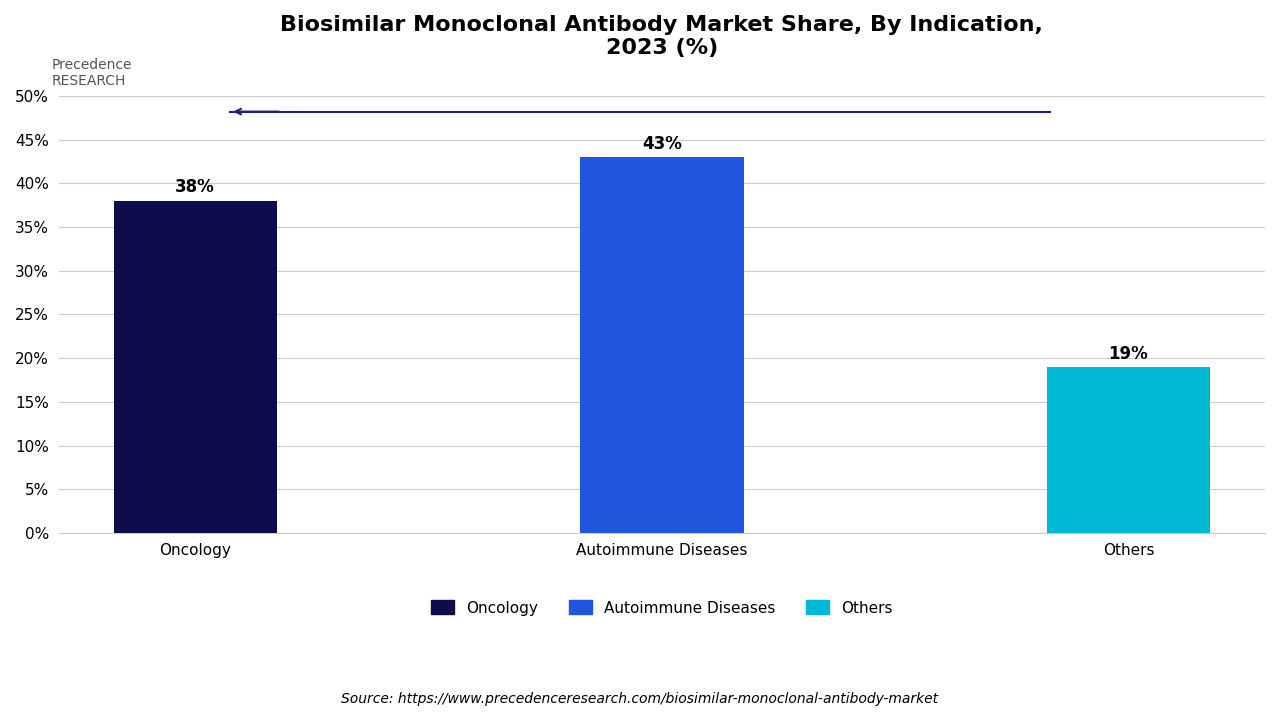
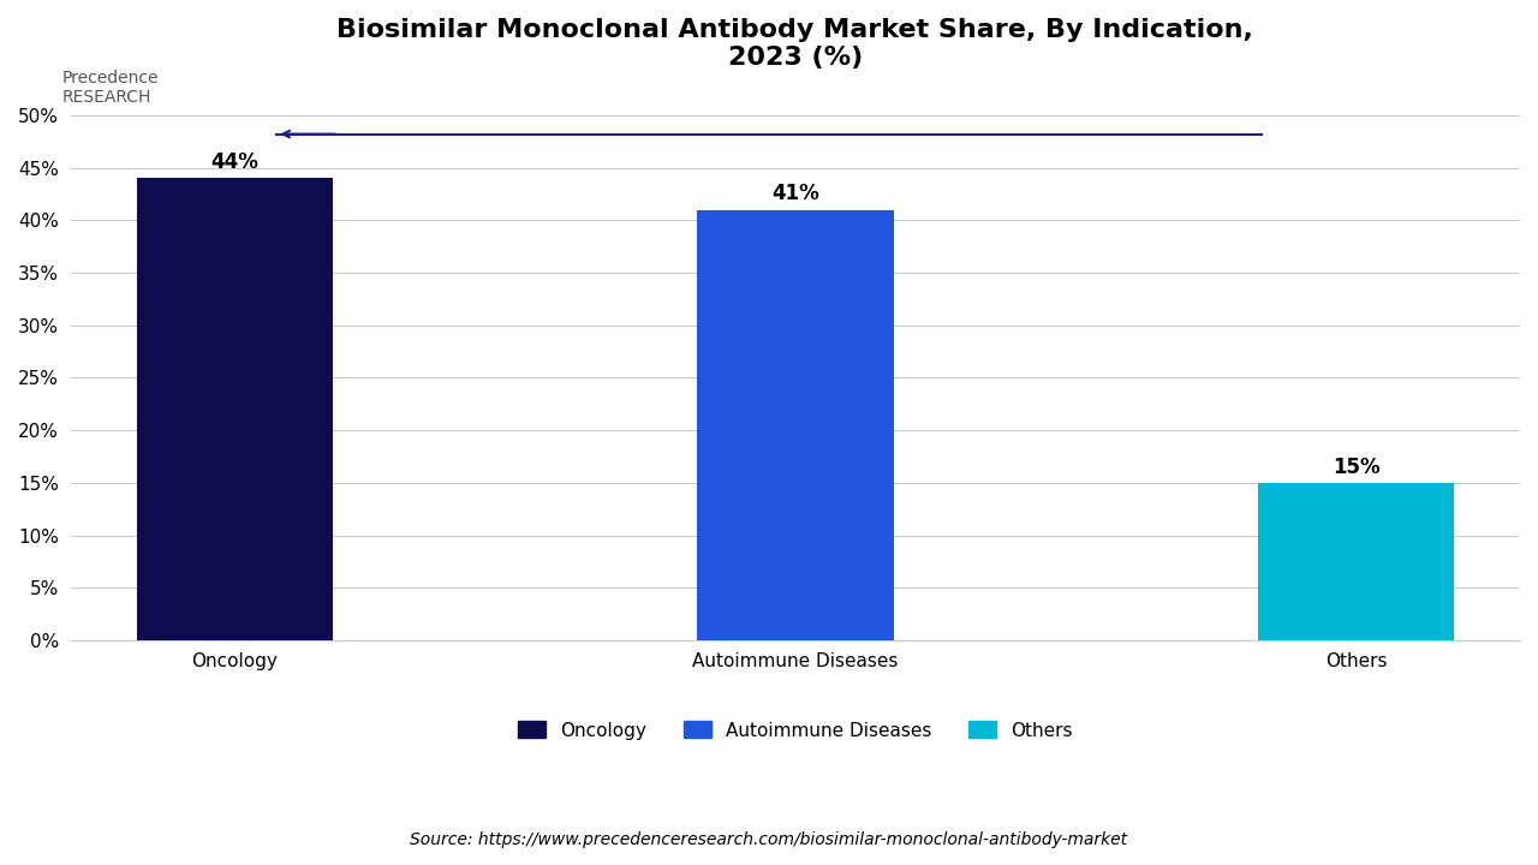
Oncology: 38% -> 44%
Autoimmune Diseases: 43% -> 41%
Others: 19% -> 15%
